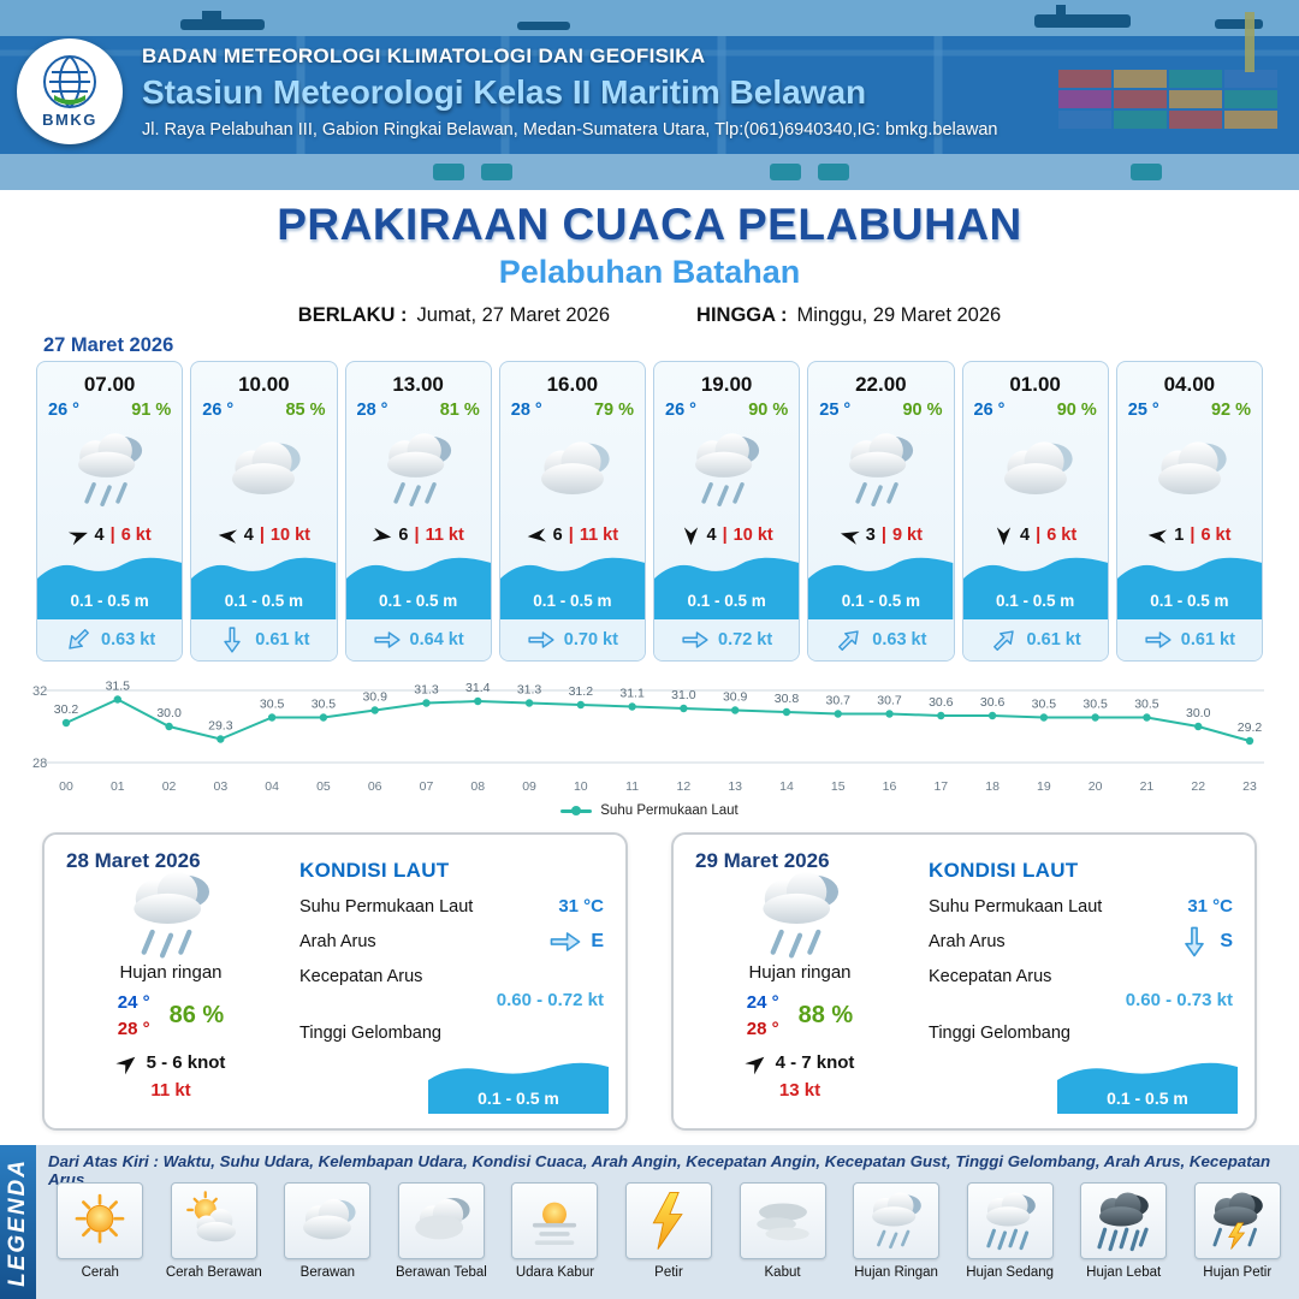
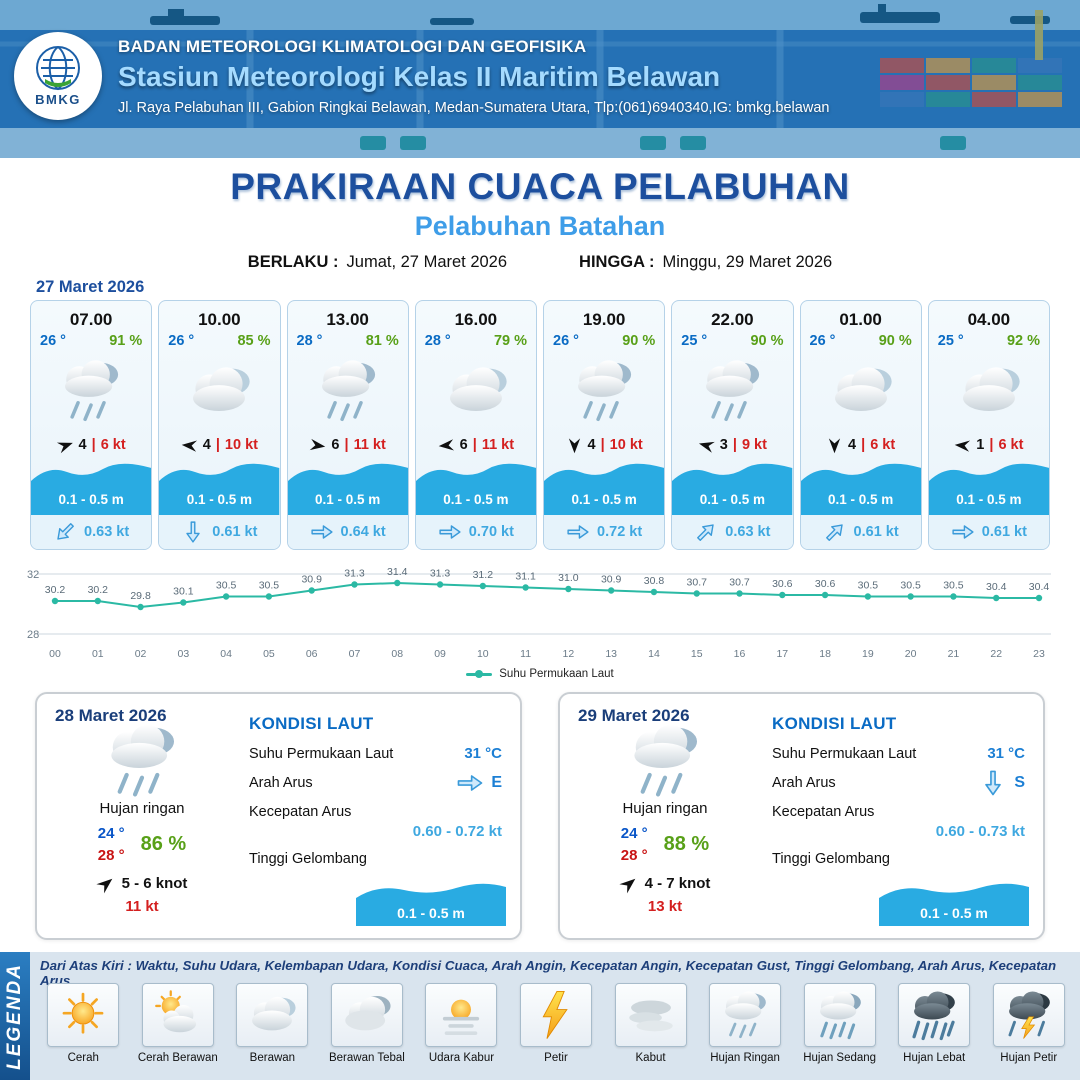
01: 31.5 -> 30.2
02: 30.0 -> 29.8
03: 29.3 -> 30.1
22: 30.0 -> 30.4
23: 29.2 -> 30.4
